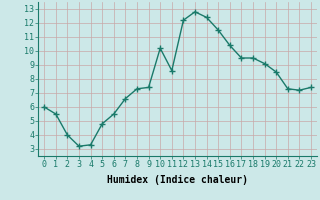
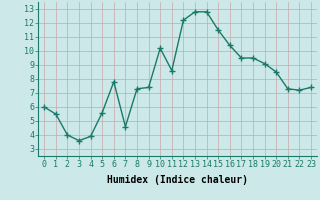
3: 3.2 -> 3.6
4: 3.3 -> 3.9
5: 4.8 -> 5.6
6: 5.5 -> 7.8
7: 6.6 -> 4.6
14: 12.4 -> 12.8
